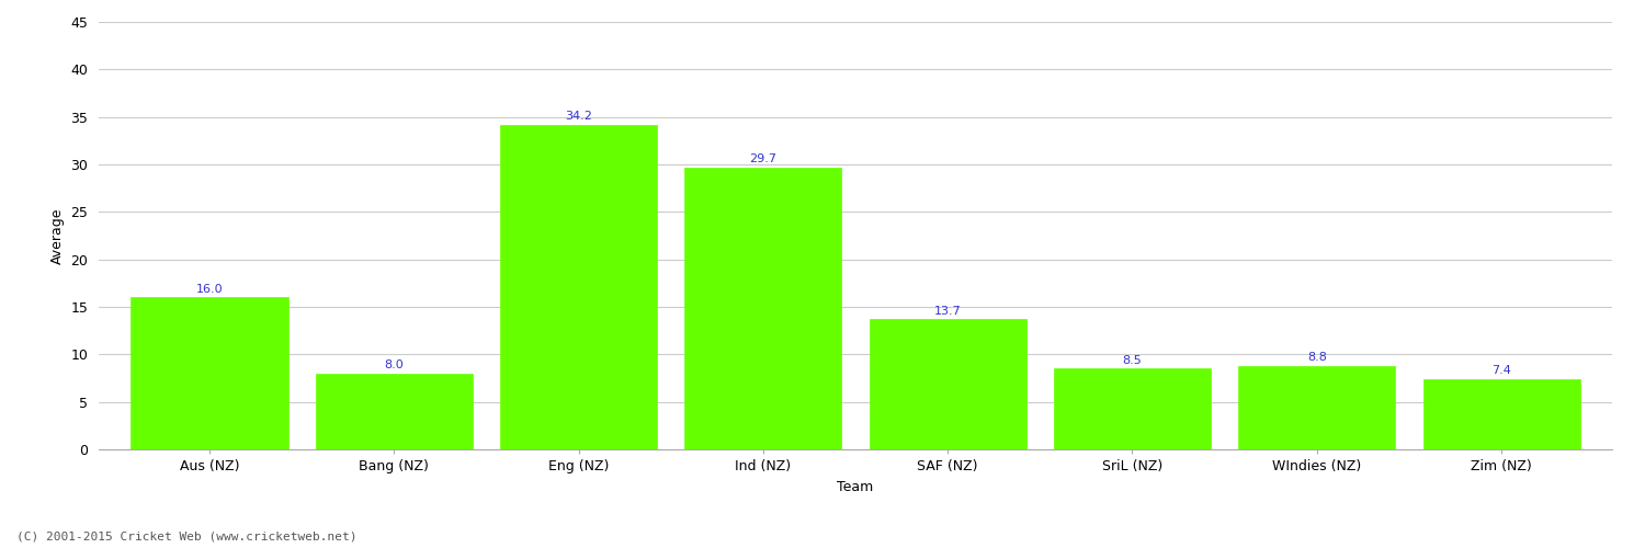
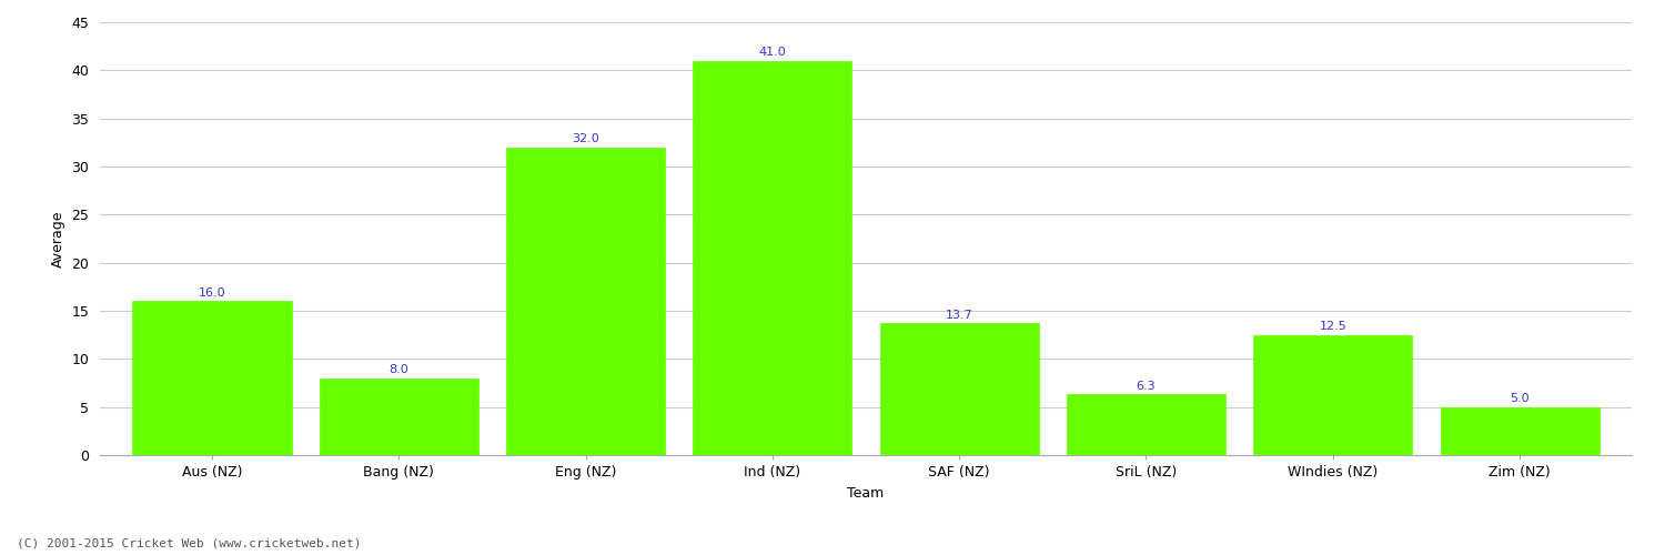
Eng (NZ): 34.2 -> 32.0
Ind (NZ): 29.7 -> 41.0
SriL (NZ): 8.5 -> 6.3
WIndies (NZ): 8.8 -> 12.5
Zim (NZ): 7.4 -> 5.0
